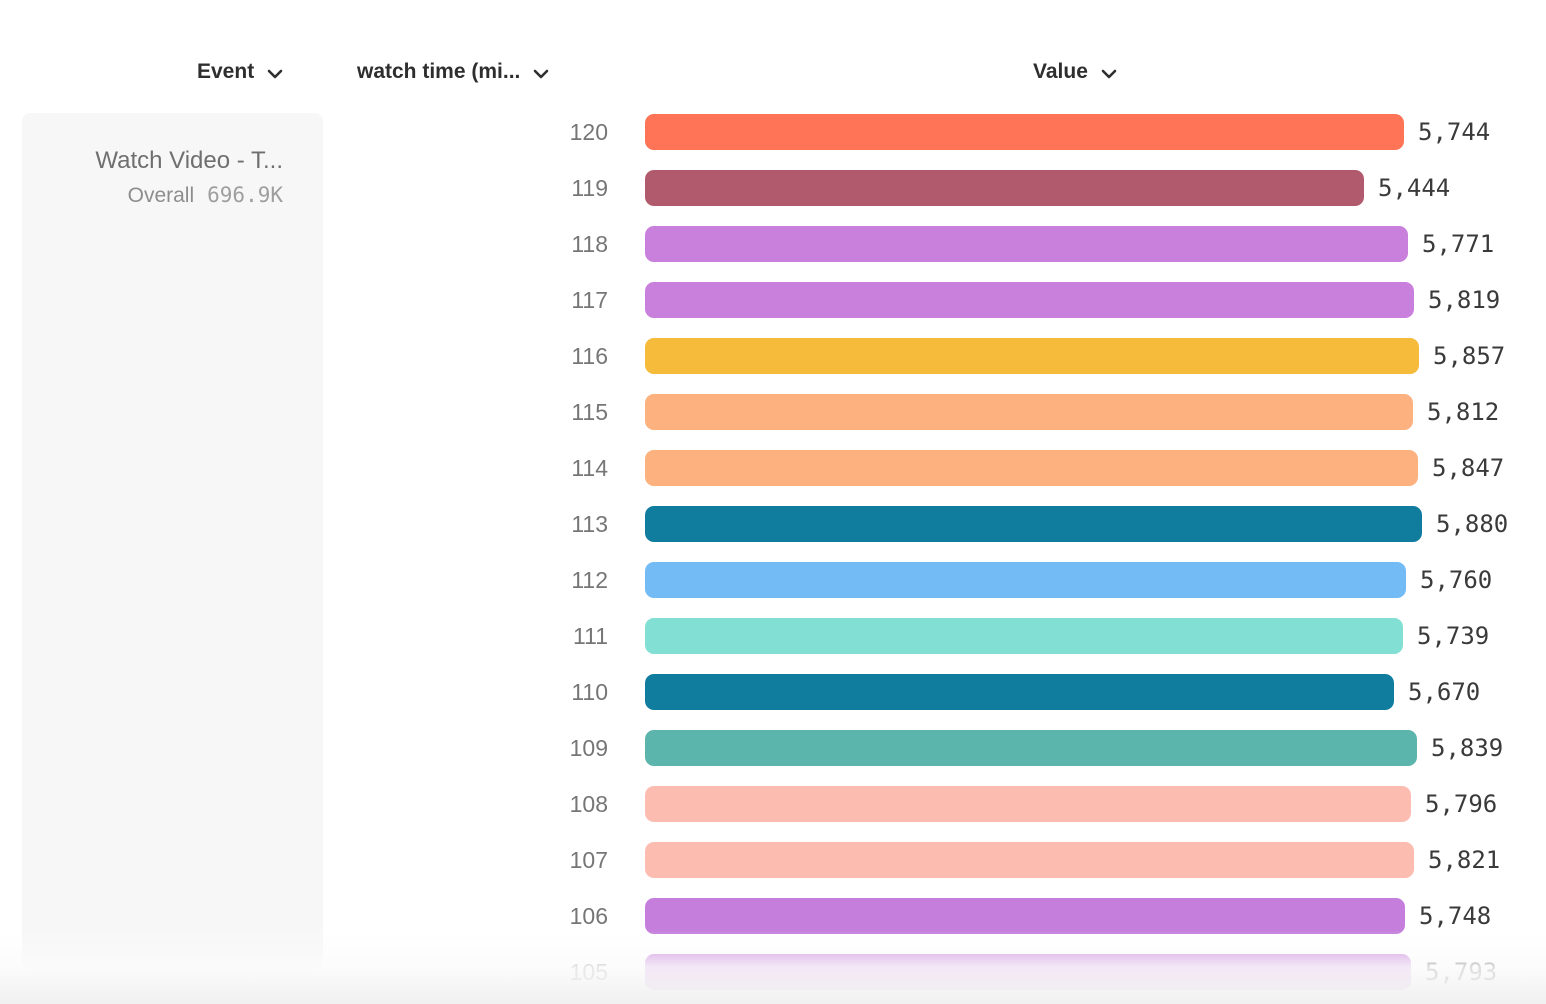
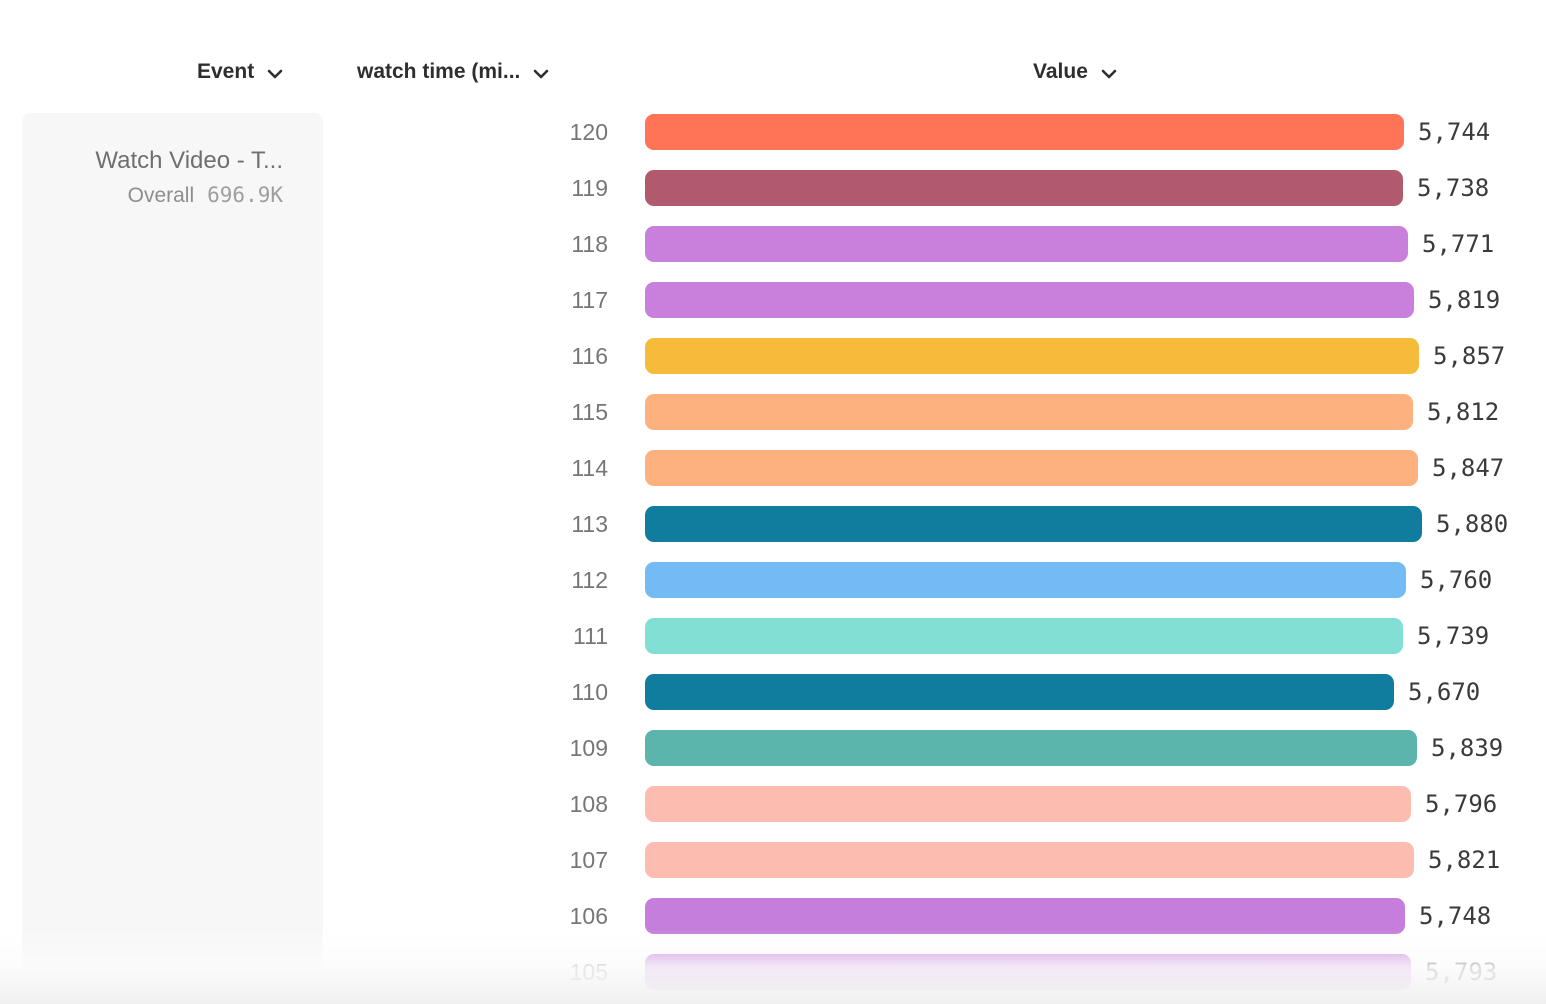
119: 5,444 -> 5,738
